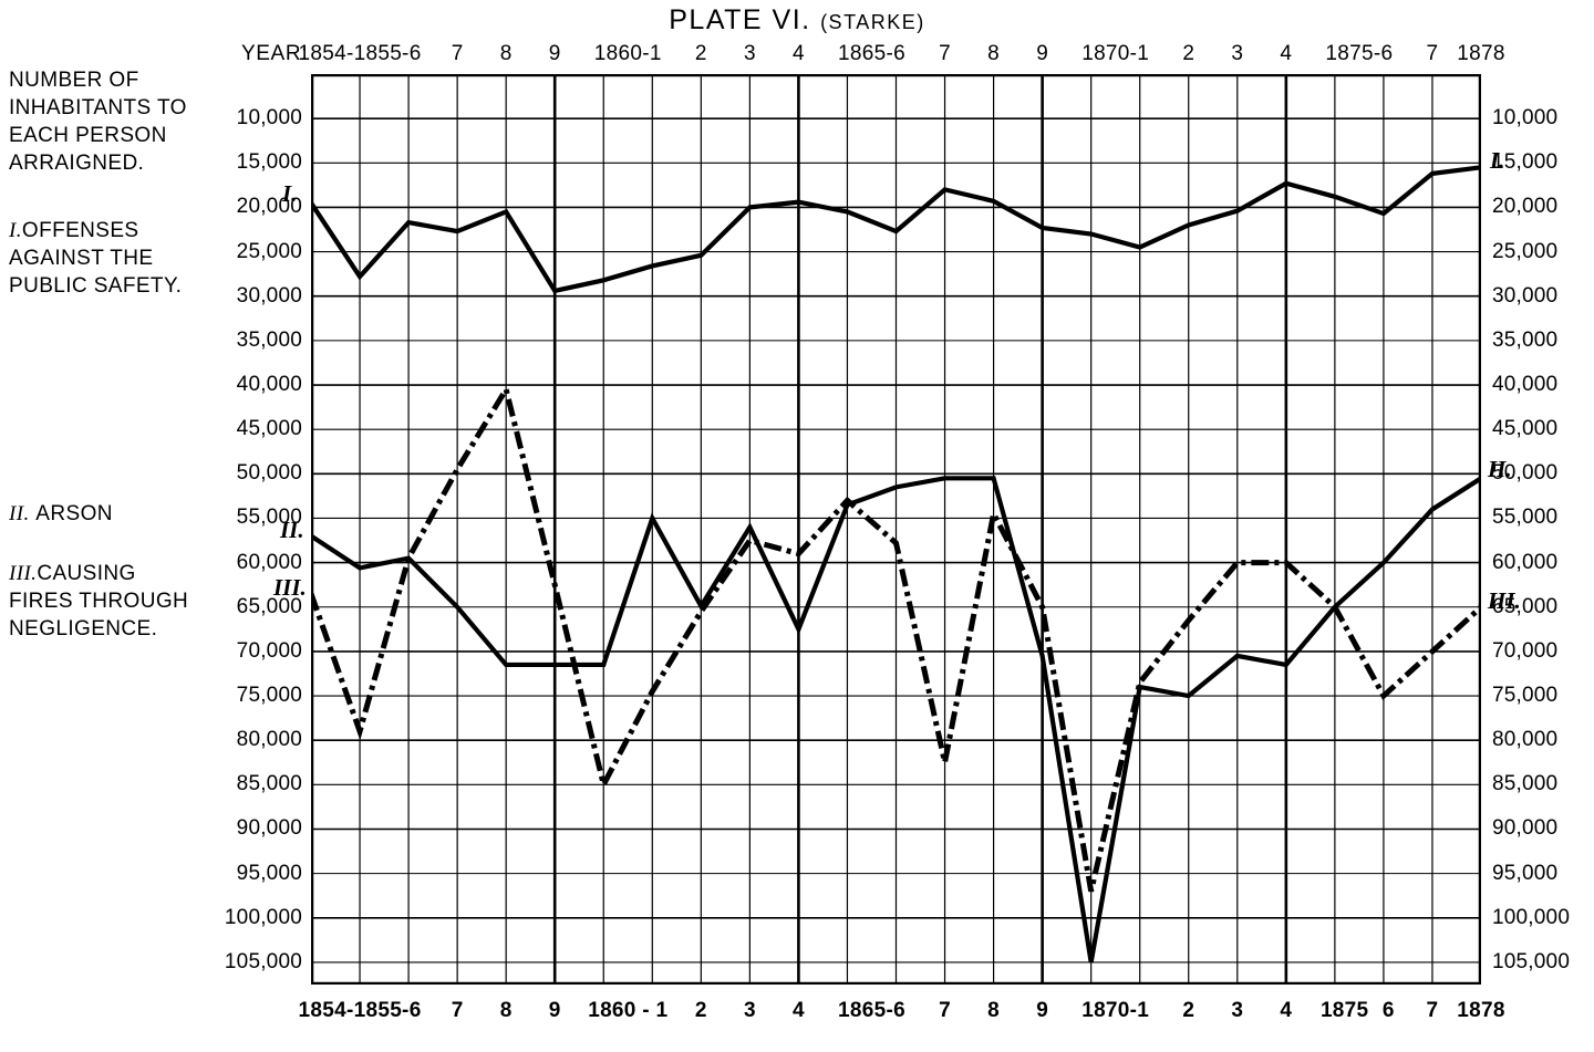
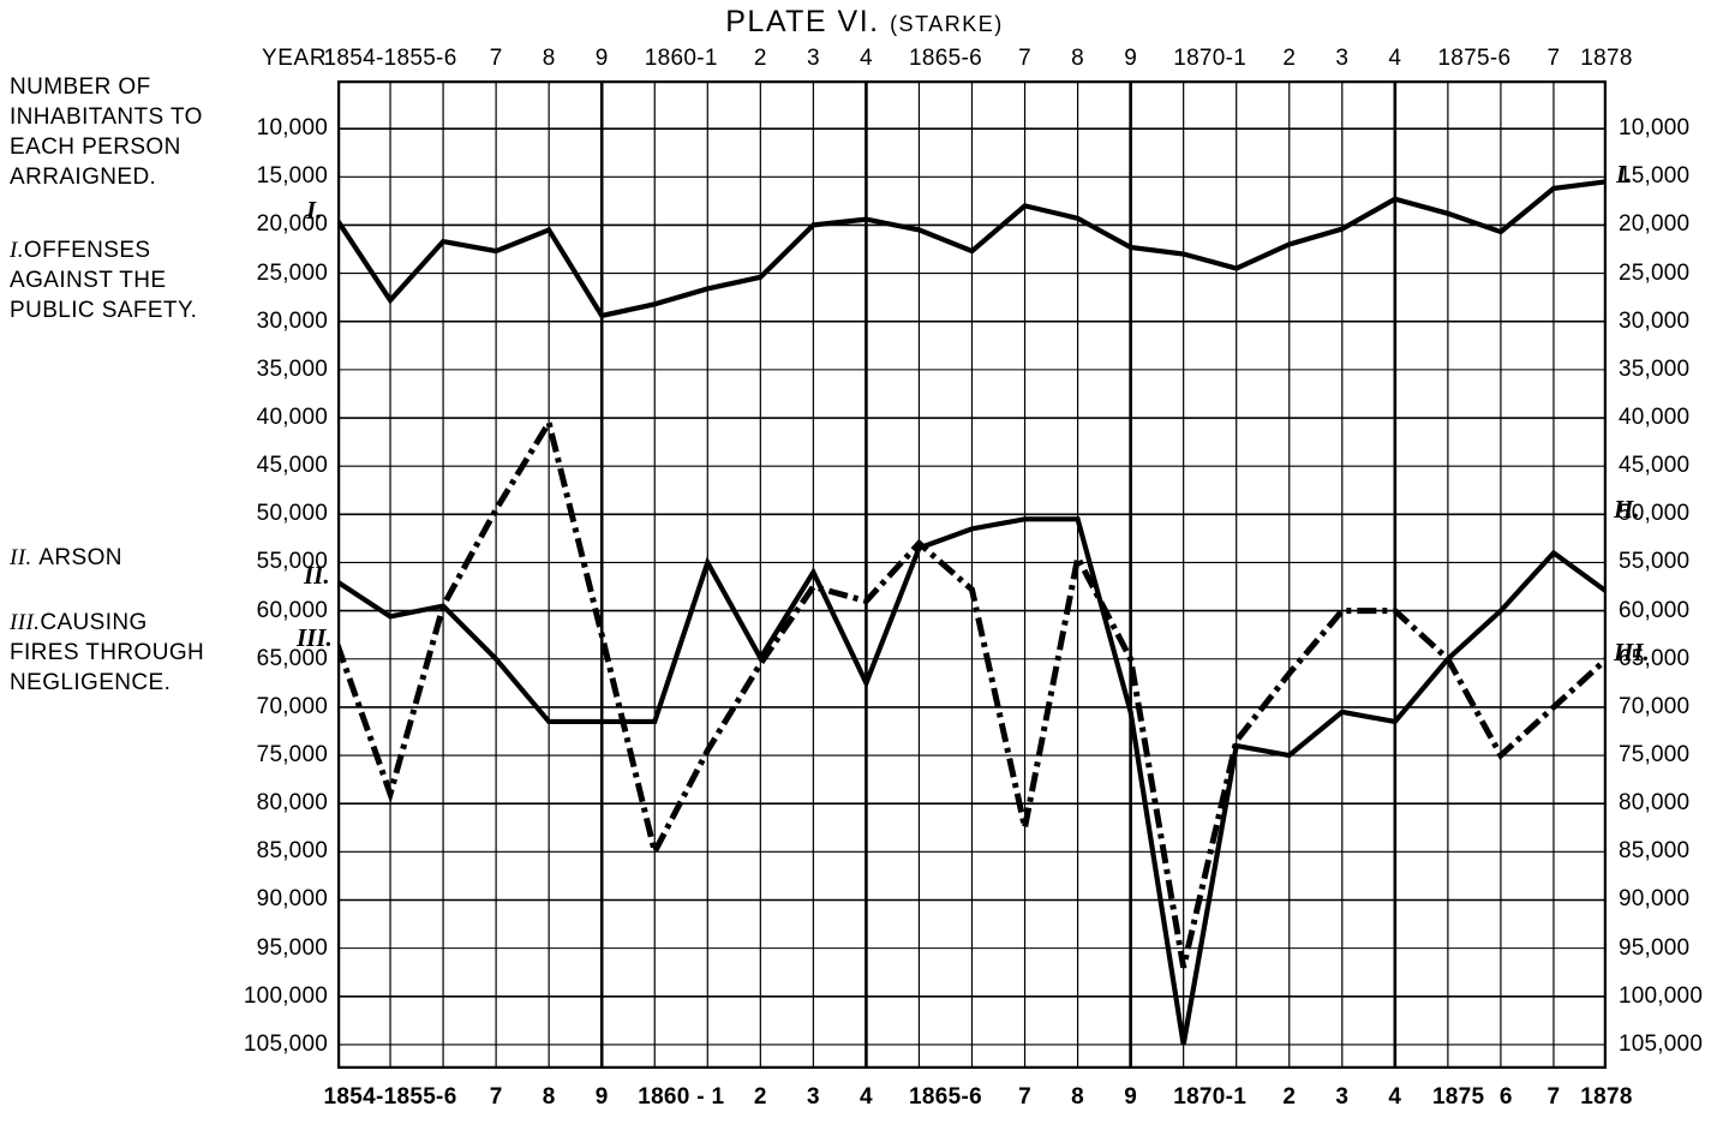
II. Arson/1878: 50000 -> 58000
